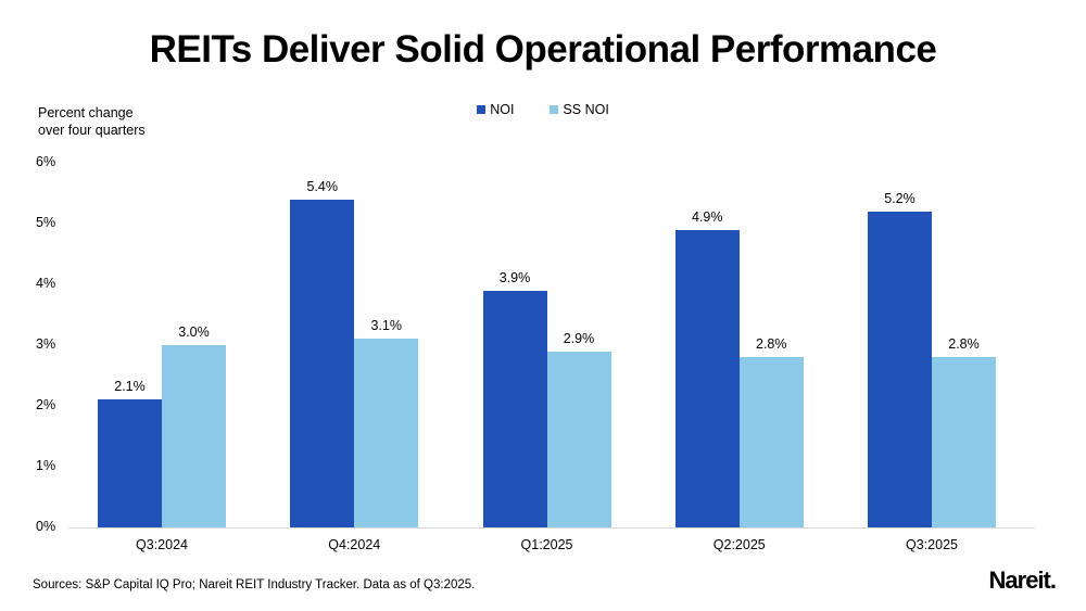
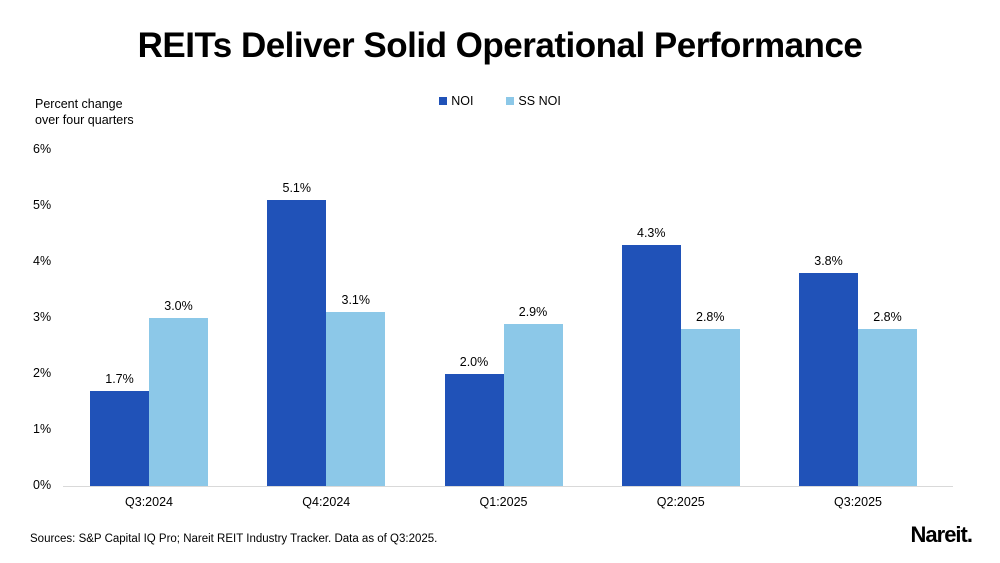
NOI/Q3:2024: 2.1% -> 1.7%
NOI/Q4:2024: 5.4% -> 5.1%
NOI/Q1:2025: 3.9% -> 2.0%
NOI/Q2:2025: 4.9% -> 4.3%
NOI/Q3:2025: 5.2% -> 3.8%
